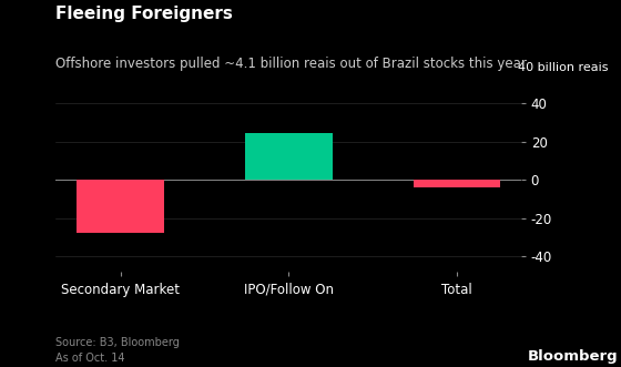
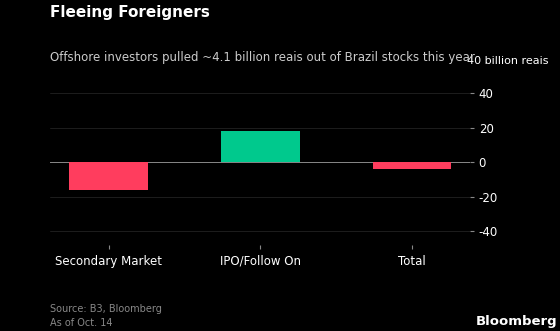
Secondary Market: -28 -> -16
IPO/Follow On: 24 -> 18
